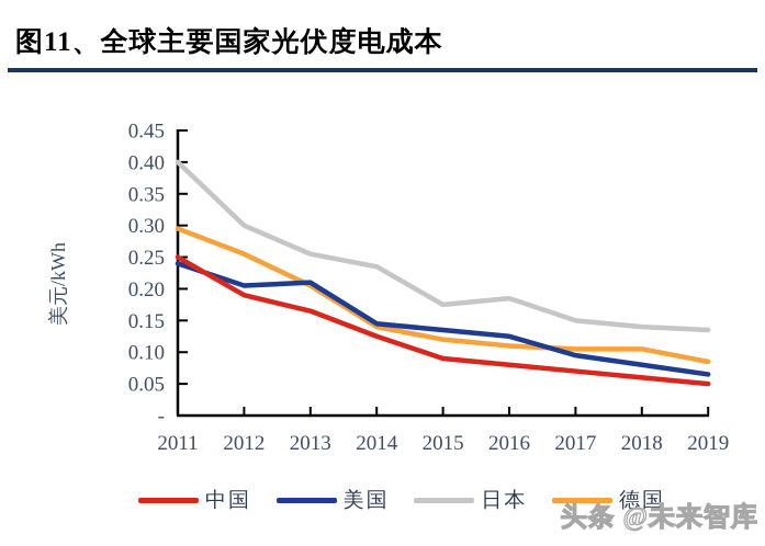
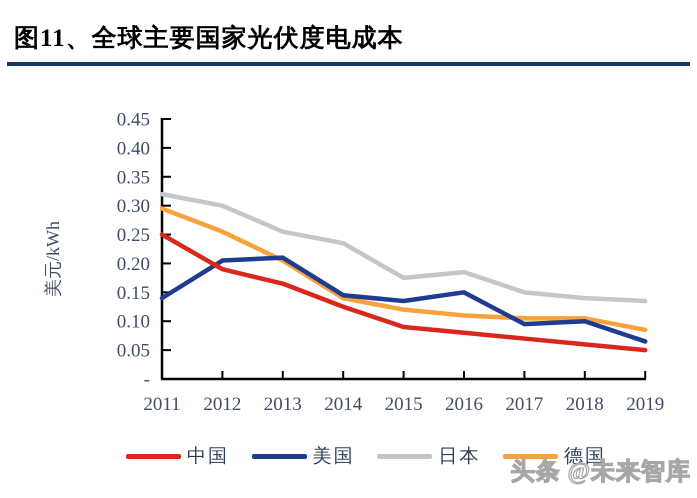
美国/2011: 0.24 -> 0.14
日本/2011: 0.40 -> 0.32
美国/2016: 0.12 -> 0.15
美国/2018: 0.08 -> 0.10
